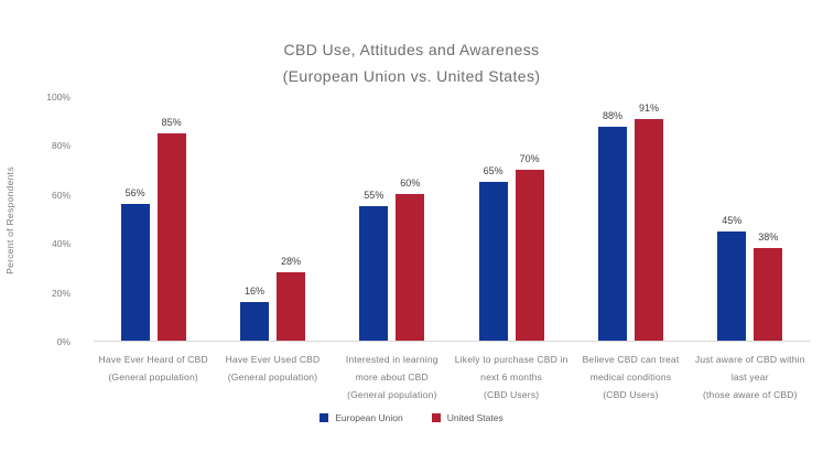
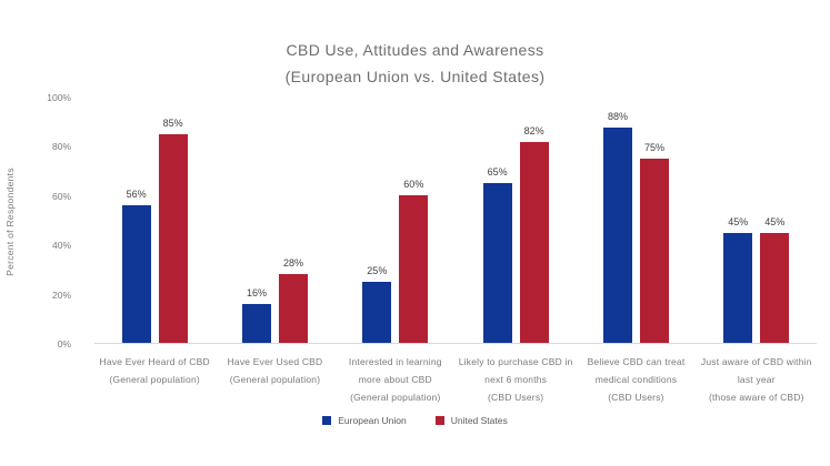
European Union/Interested in learning more about CBD (General population): 55% -> 25%
United States/Likely to purchase CBD in next 6 months (CBD Users): 70% -> 82%
United States/Believe CBD can treat medical conditions (CBD Users): 91% -> 75%
United States/Just aware of CBD within last year (those aware of CBD): 38% -> 45%
